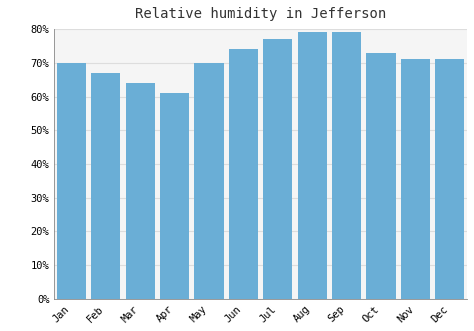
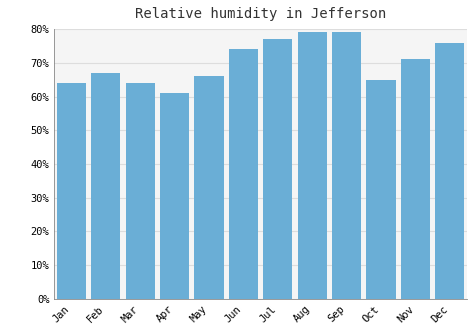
Jan: 70% -> 64%
May: 70% -> 66%
Oct: 73% -> 65%
Dec: 71% -> 76%
